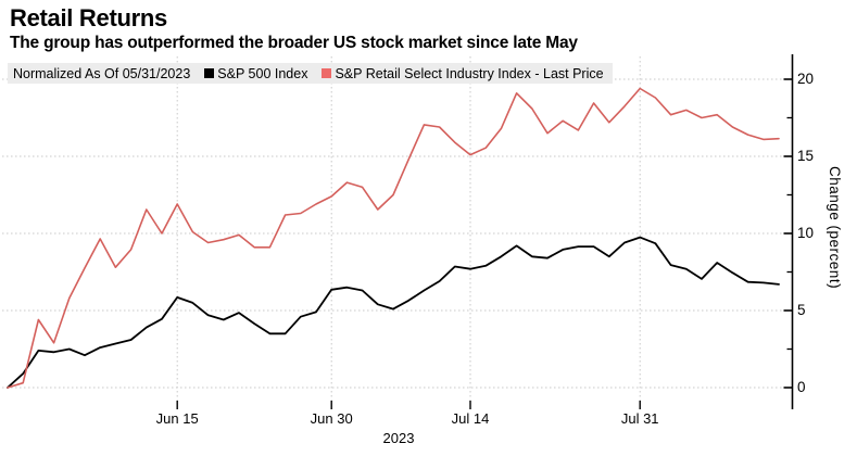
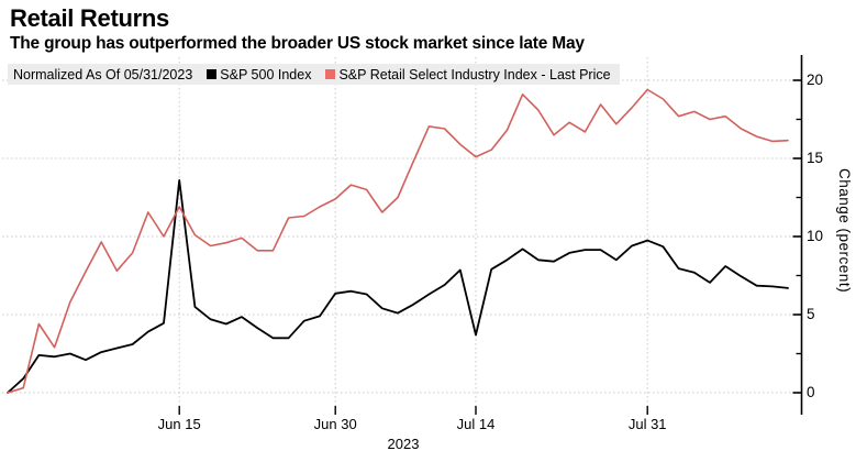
S&P 500 Index/Jun 15: 5.8 -> 13.6
S&P 500 Index/Jul 14: 7.7 -> 3.7
